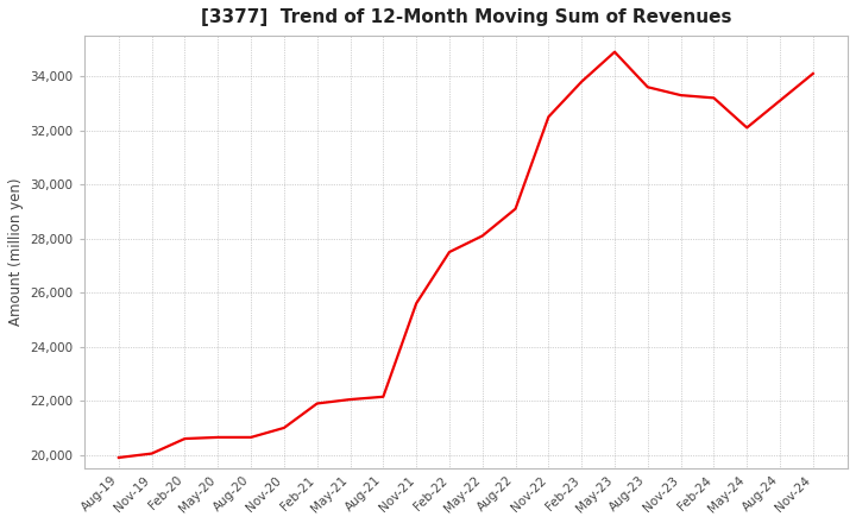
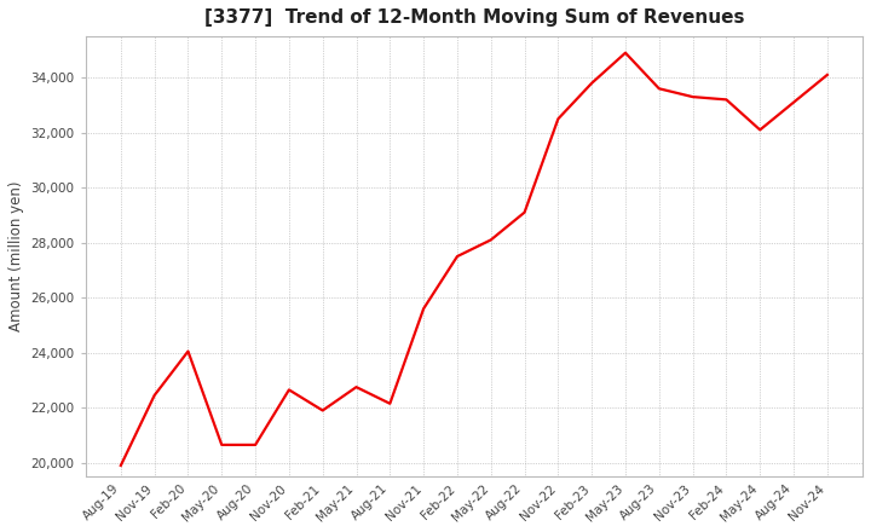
Nov-19: 20,050 -> 22,450
Feb-20: 20,600 -> 24,050
Nov-20: 21,000 -> 22,650
May-21: 22,050 -> 22,750
